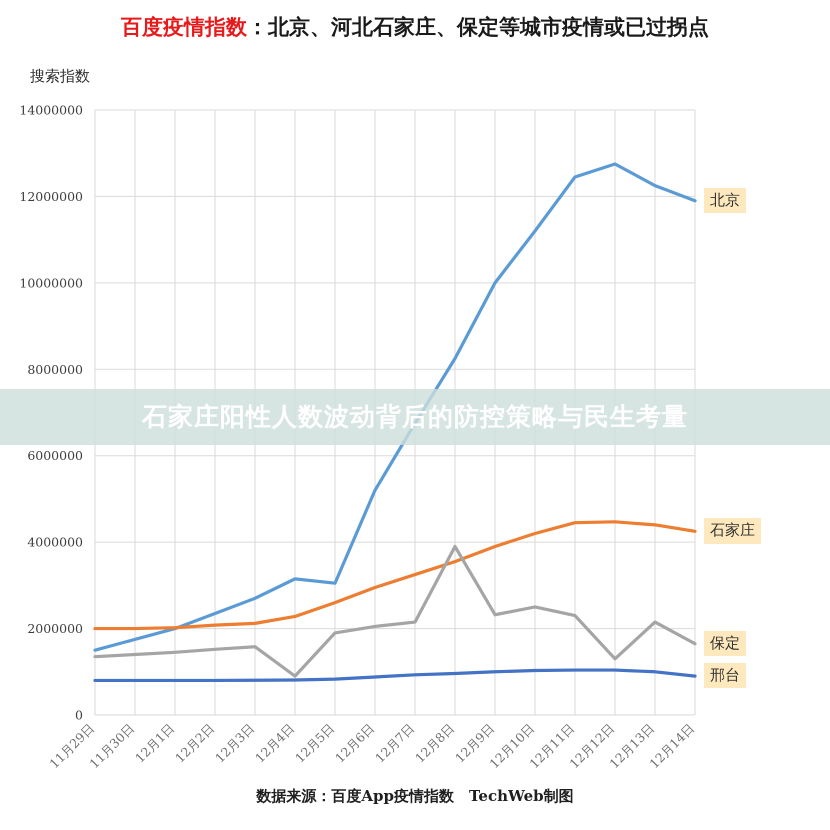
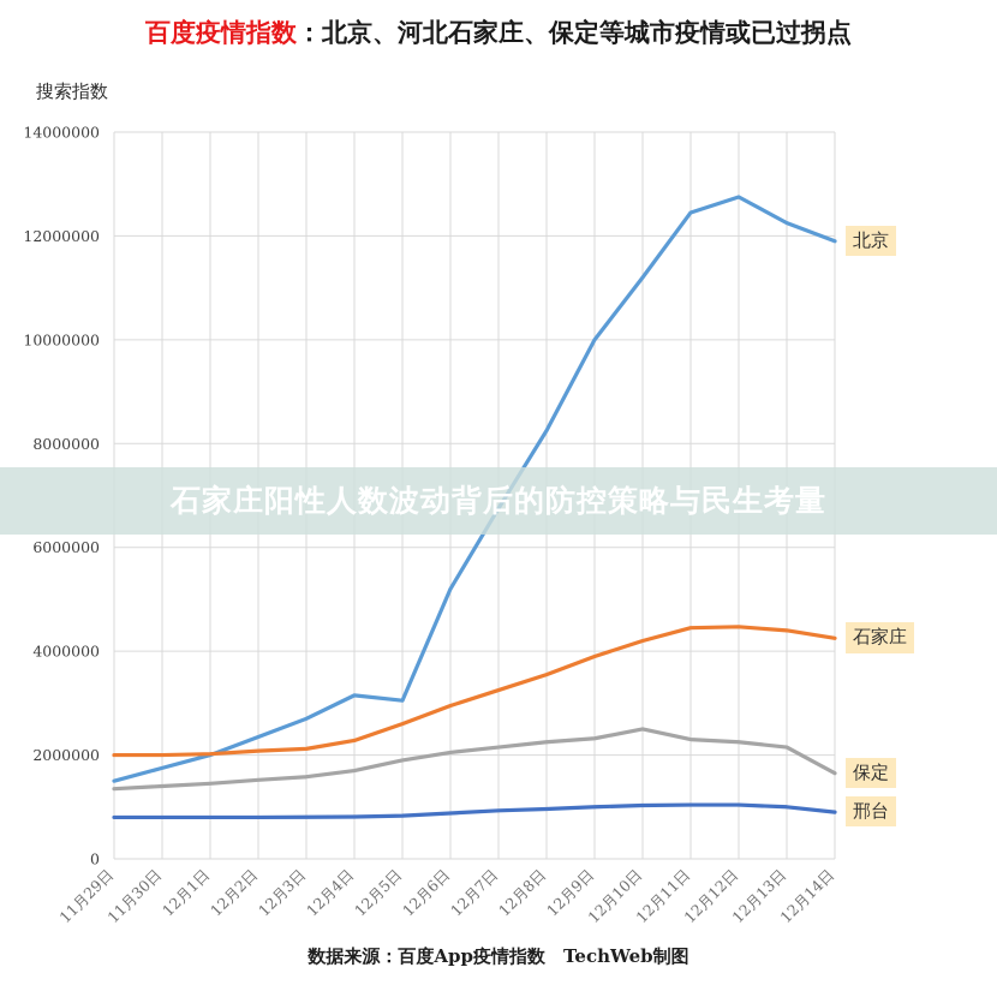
保定/12月4日: 900000 -> 1700000
保定/12月8日: 3900000 -> 2200000
保定/12月12日: 1300000 -> 2200000
